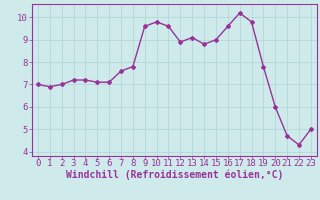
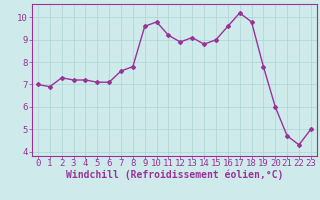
2: 7.0 -> 7.3
11: 9.6 -> 9.2
